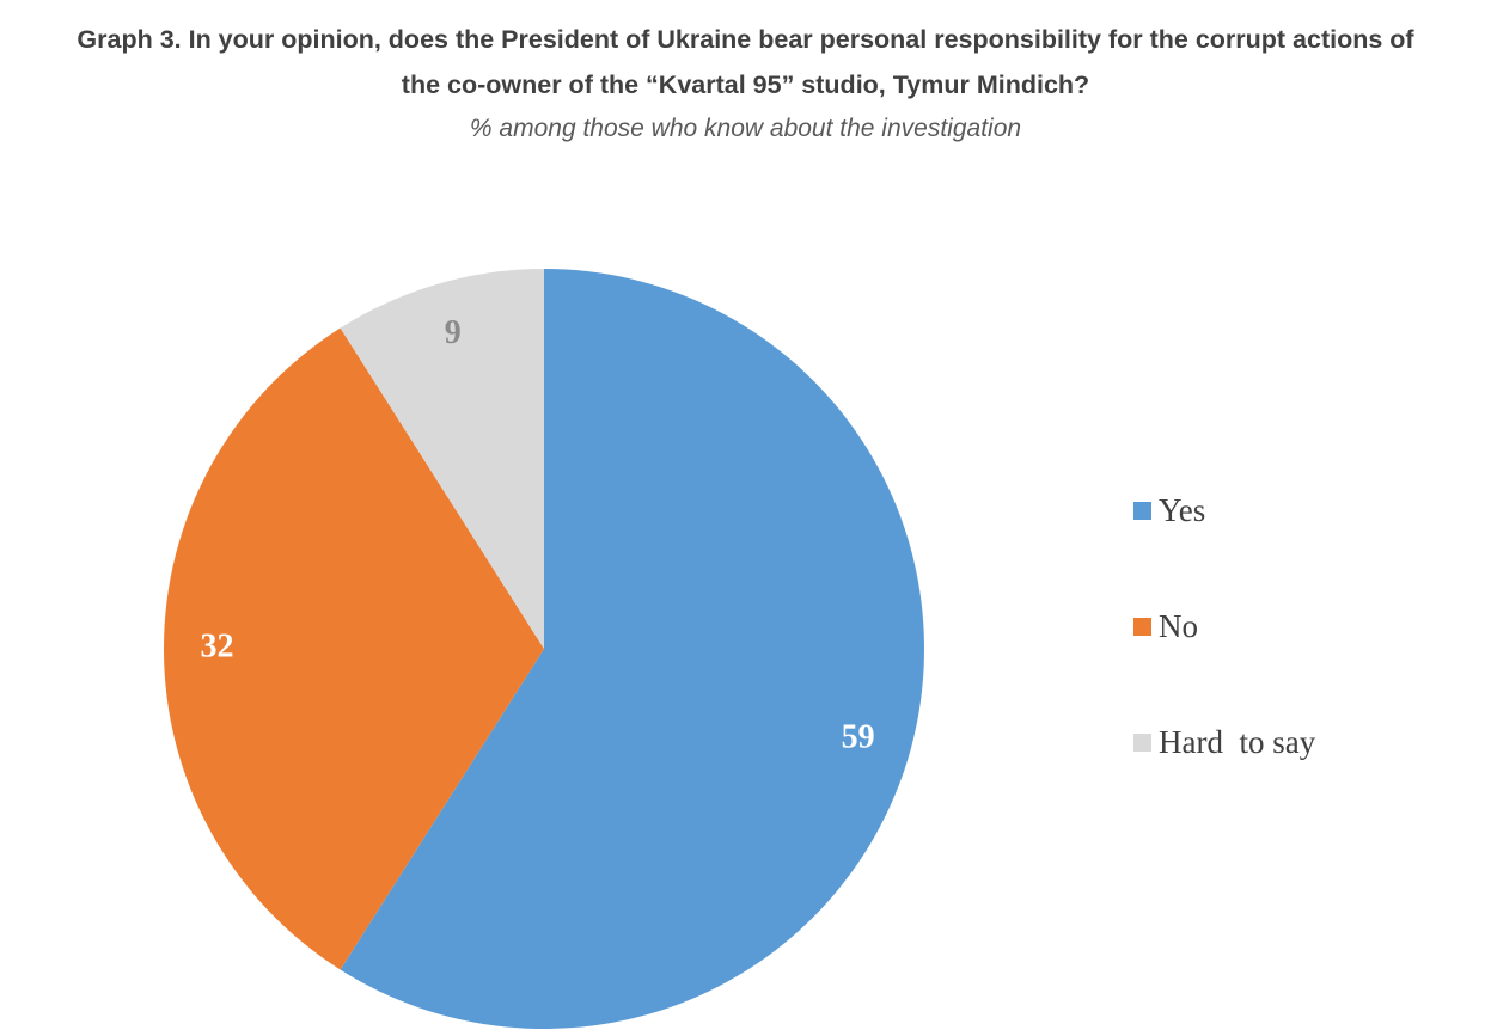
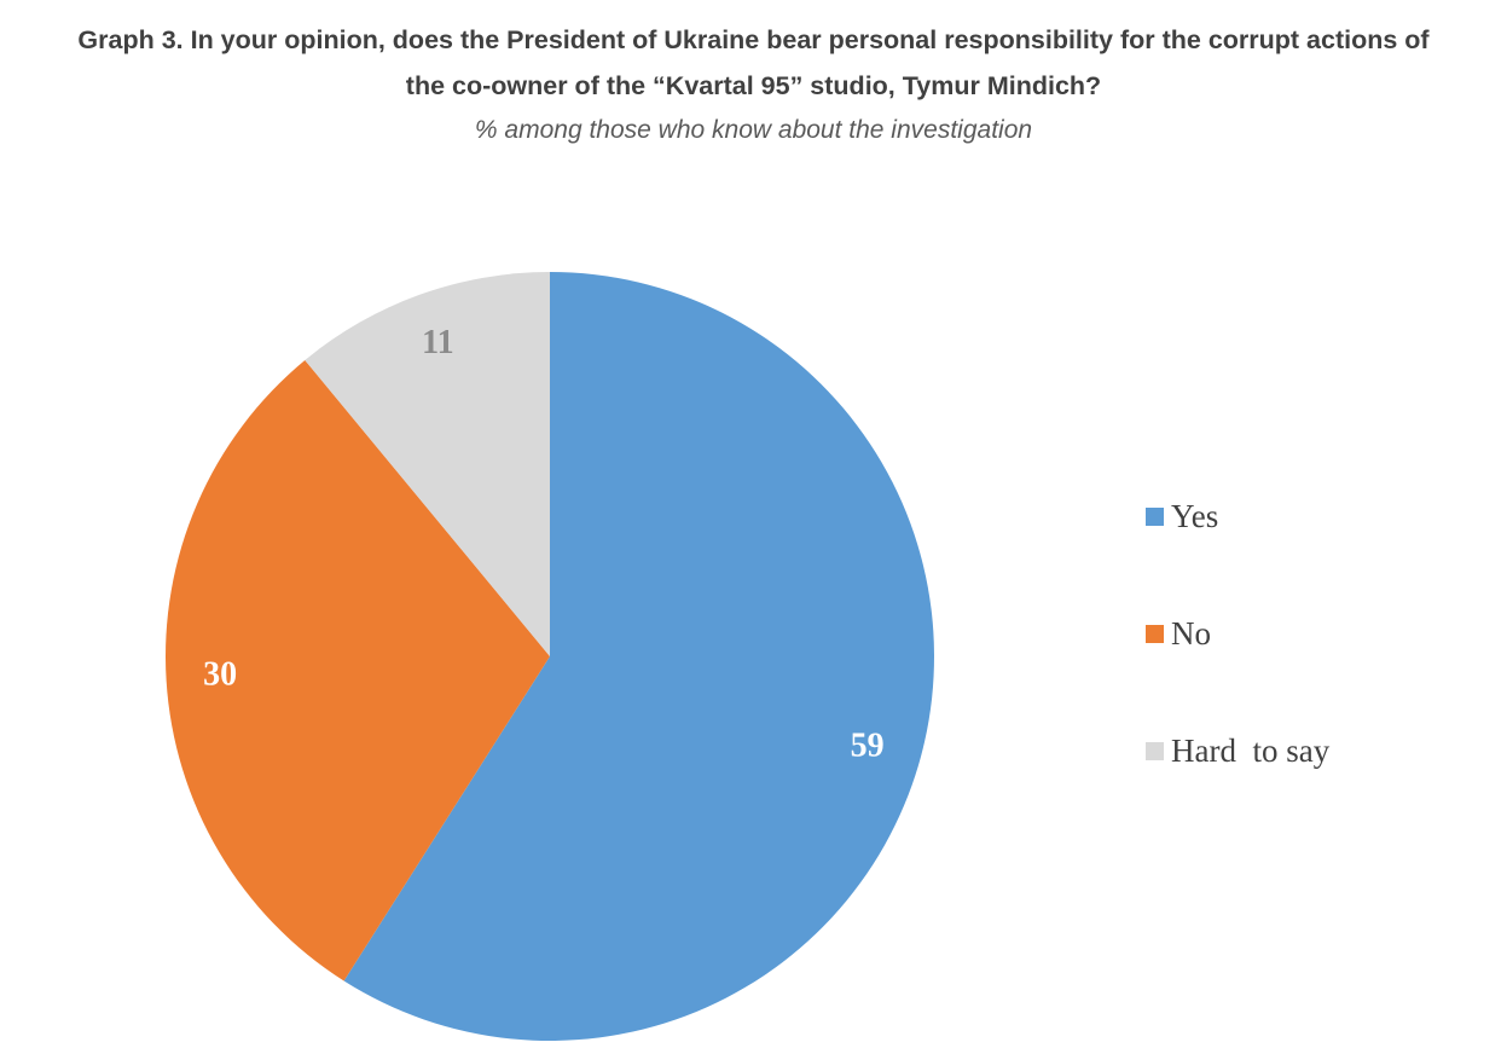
No: 32 -> 30
Hard to say: 9 -> 11
